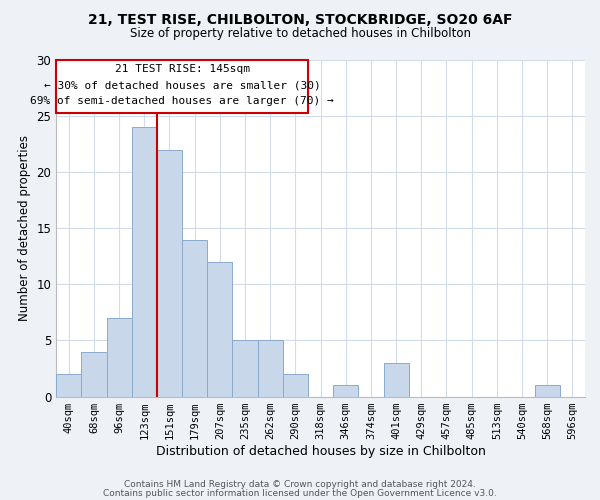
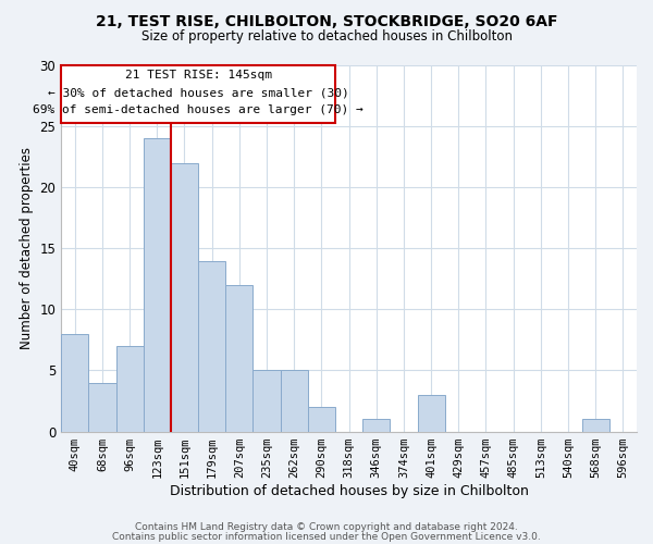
40sqm: 2 -> 8
